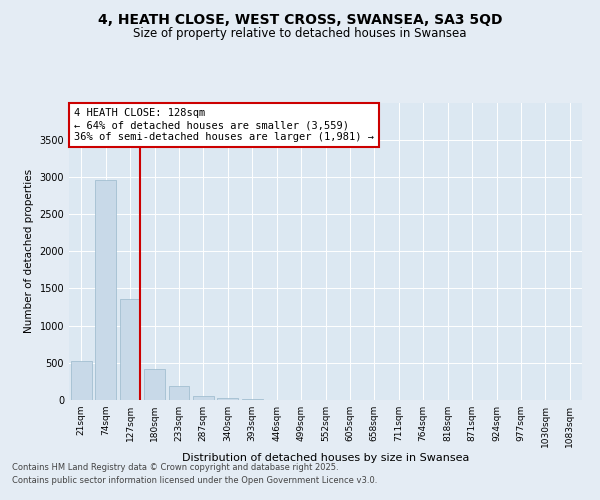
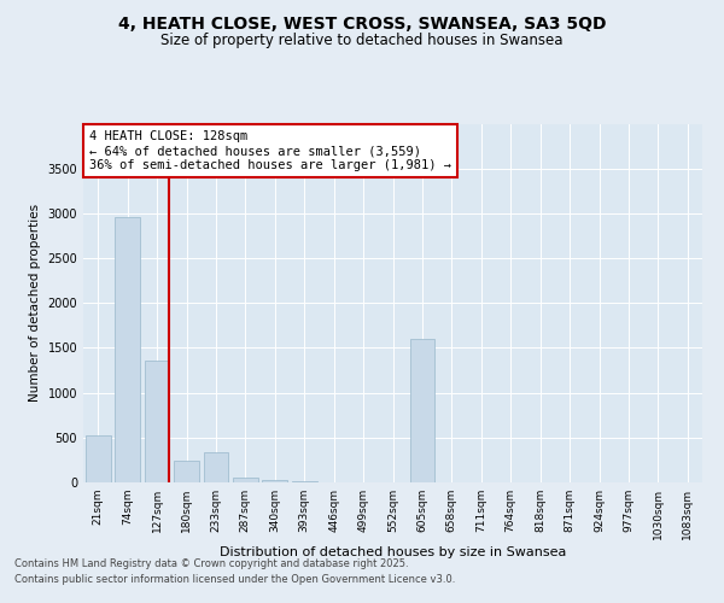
180sqm: 420 -> 240
233sqm: 180 -> 340
605sqm: 0 -> 1600
